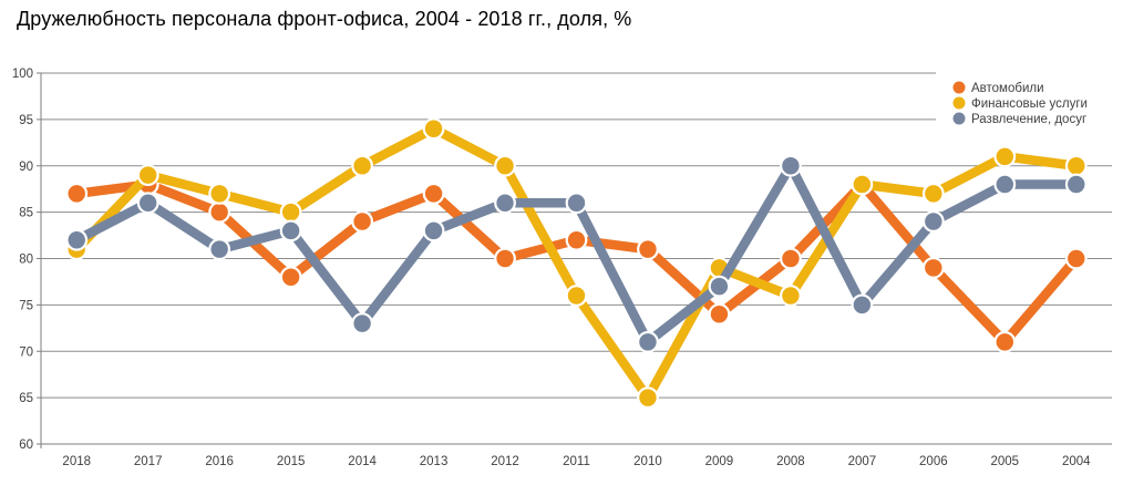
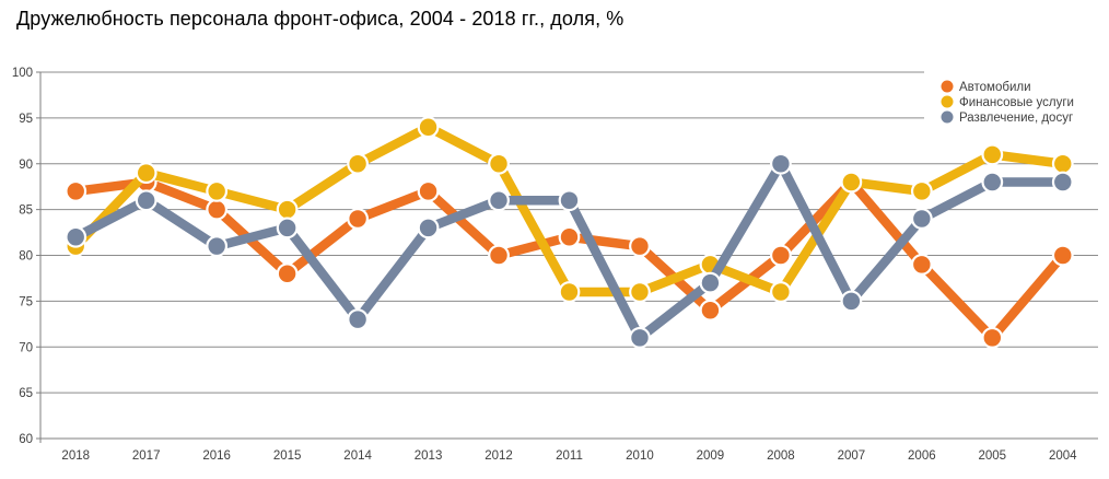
Финансовые услуги/2010: 65 -> 76
